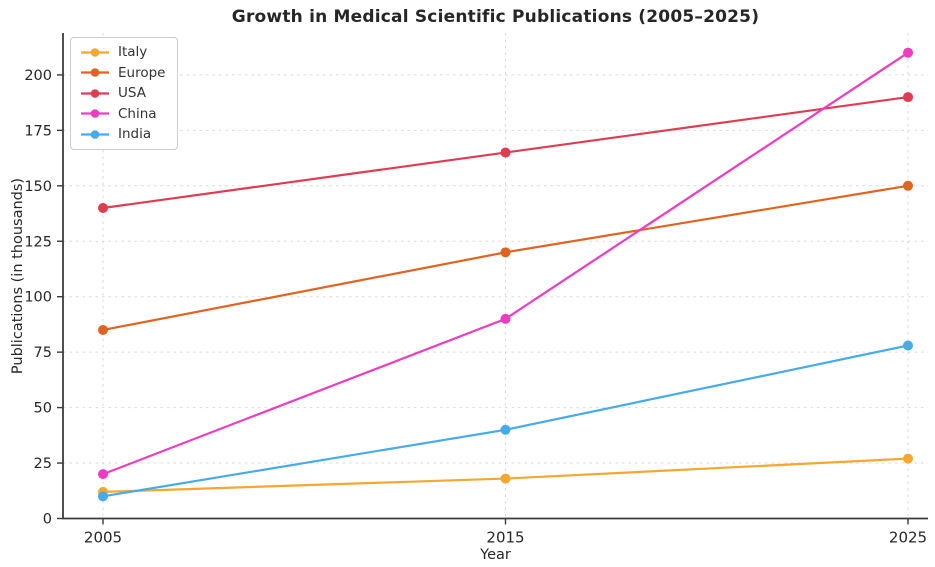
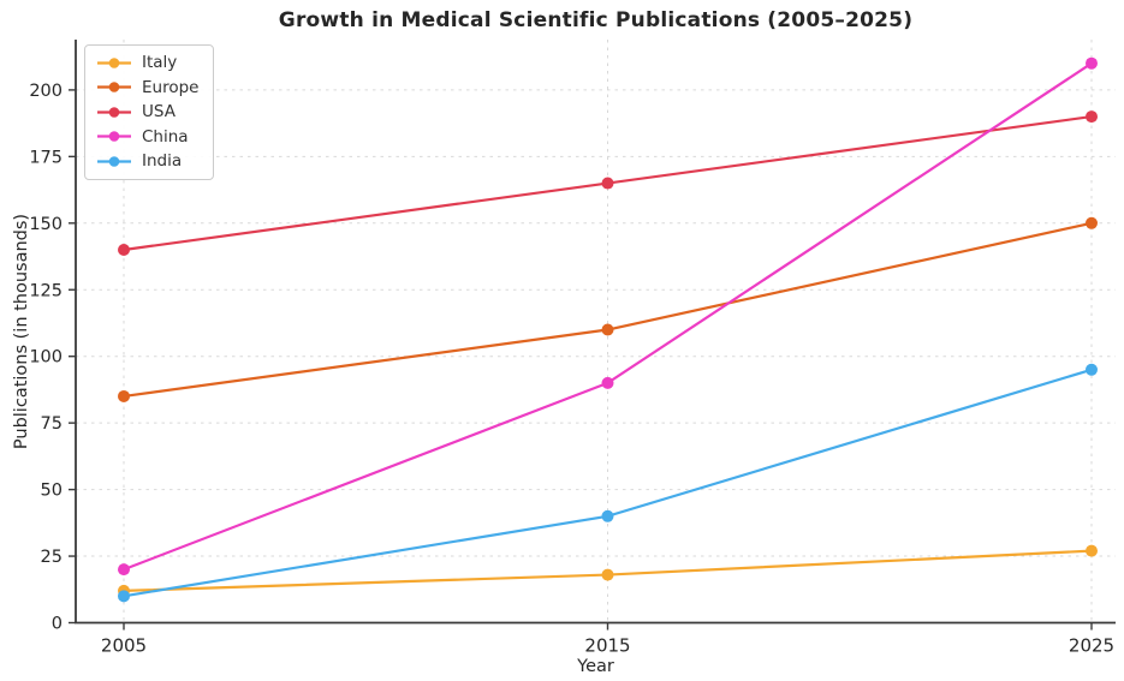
Europe/2015: 120 -> 110
India/2025: 78 -> 95
